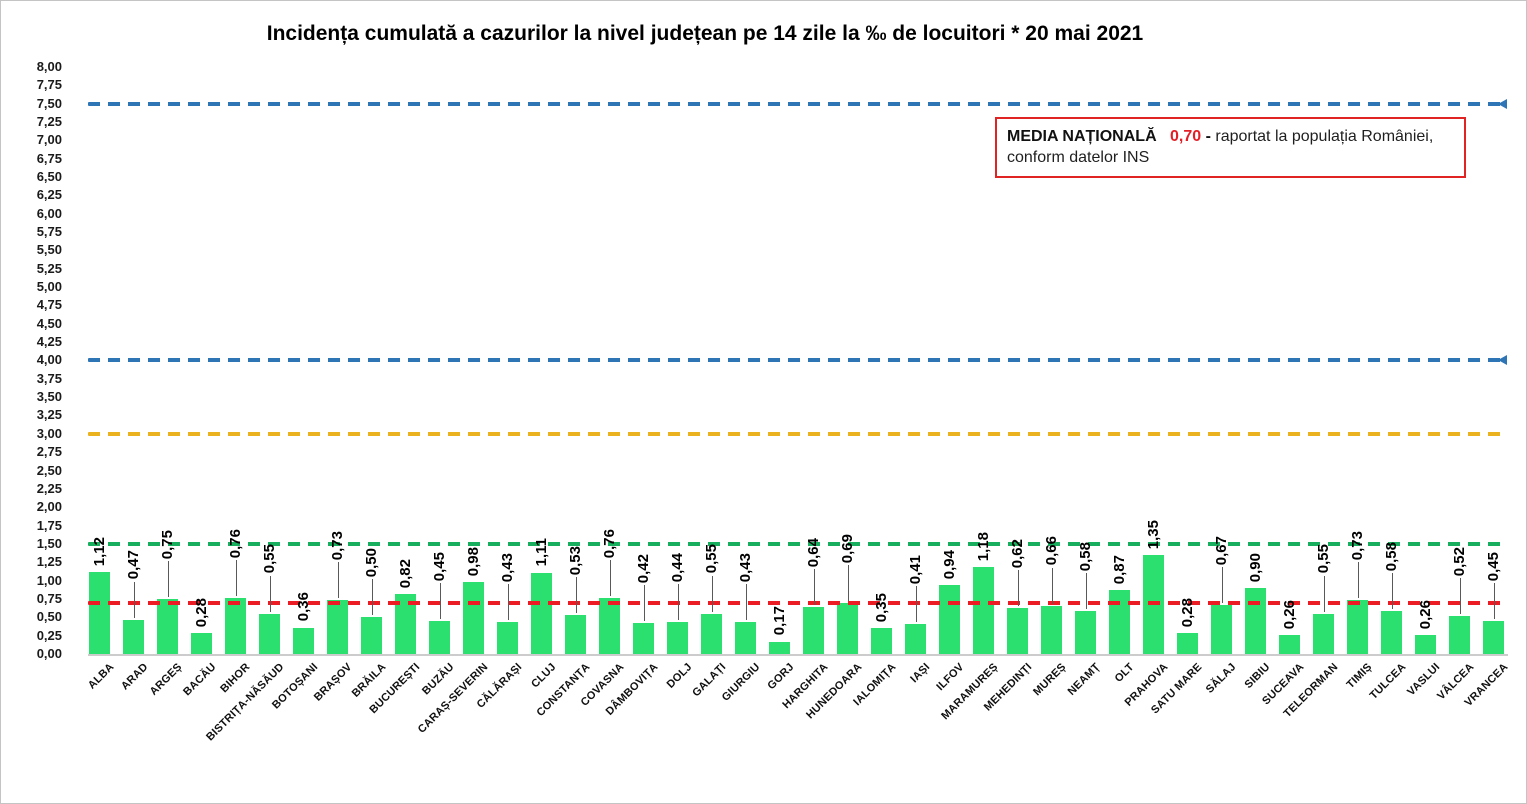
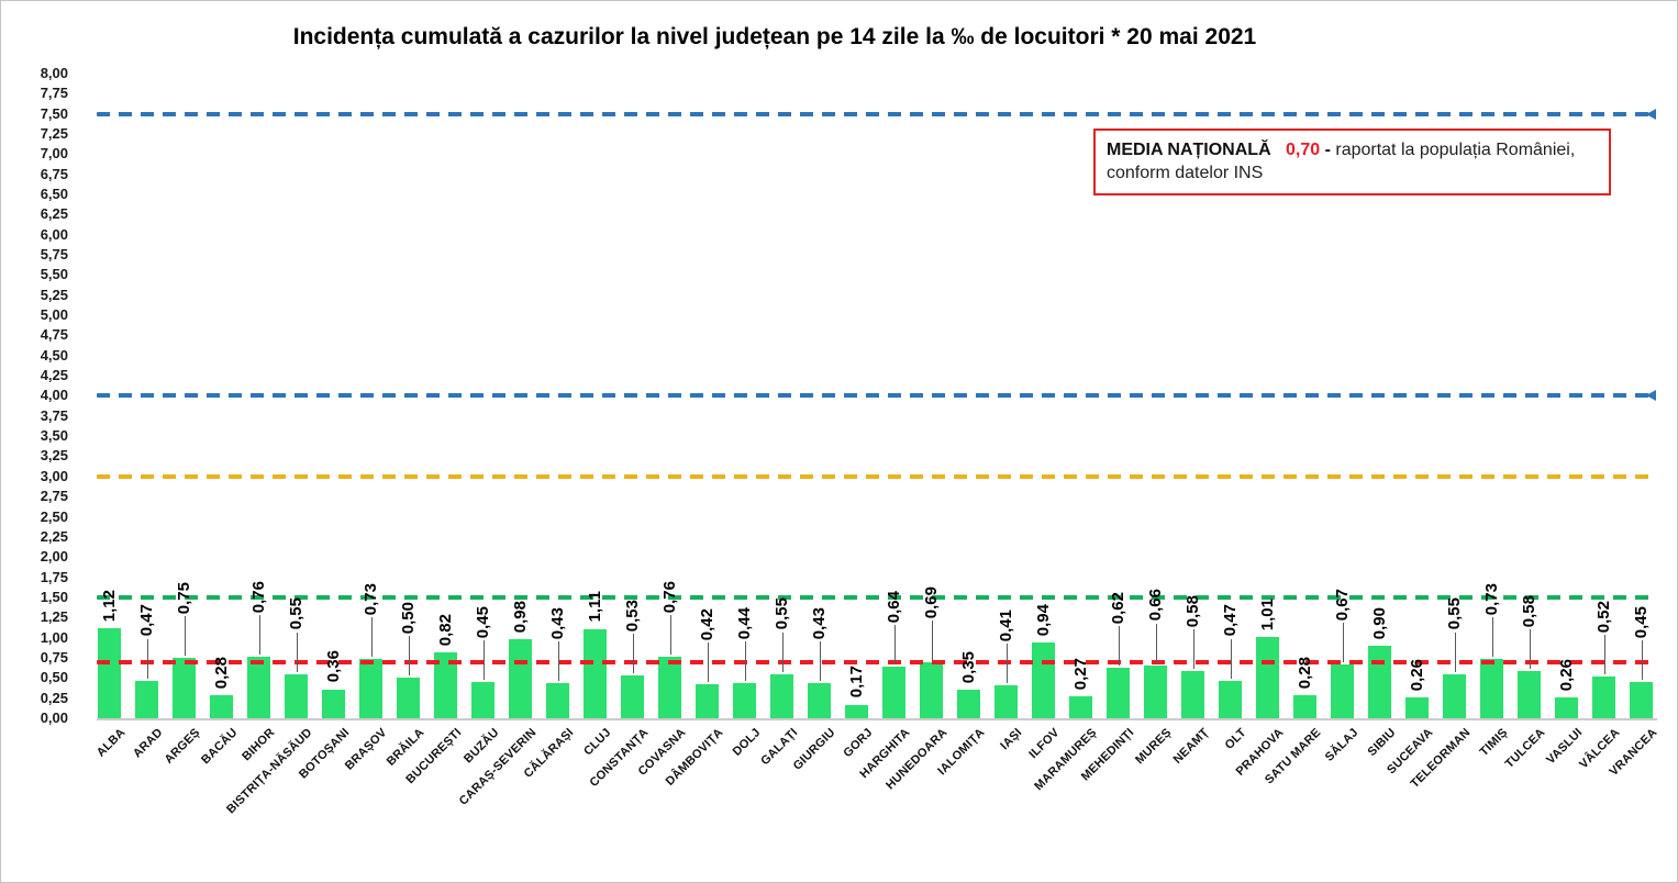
MARAMUREȘ: 1,18 -> 0,27
OLT: 0,87 -> 0,47
PRAHOVA: 1,35 -> 1,01
